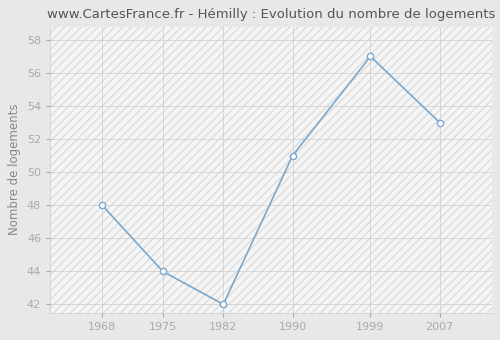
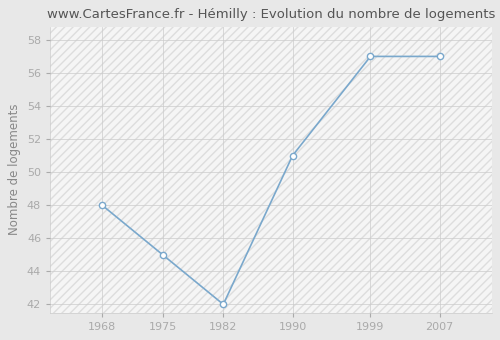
1975: 44 -> 45
2007: 53 -> 57
